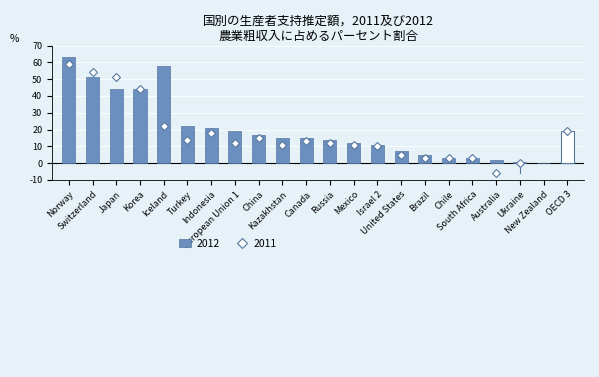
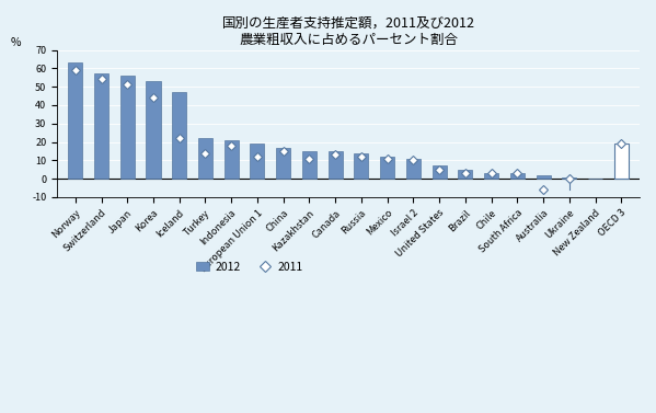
Switzerland: 51 -> 57
Japan: 44 -> 56
Korea: 44 -> 53
Iceland: 58 -> 47
